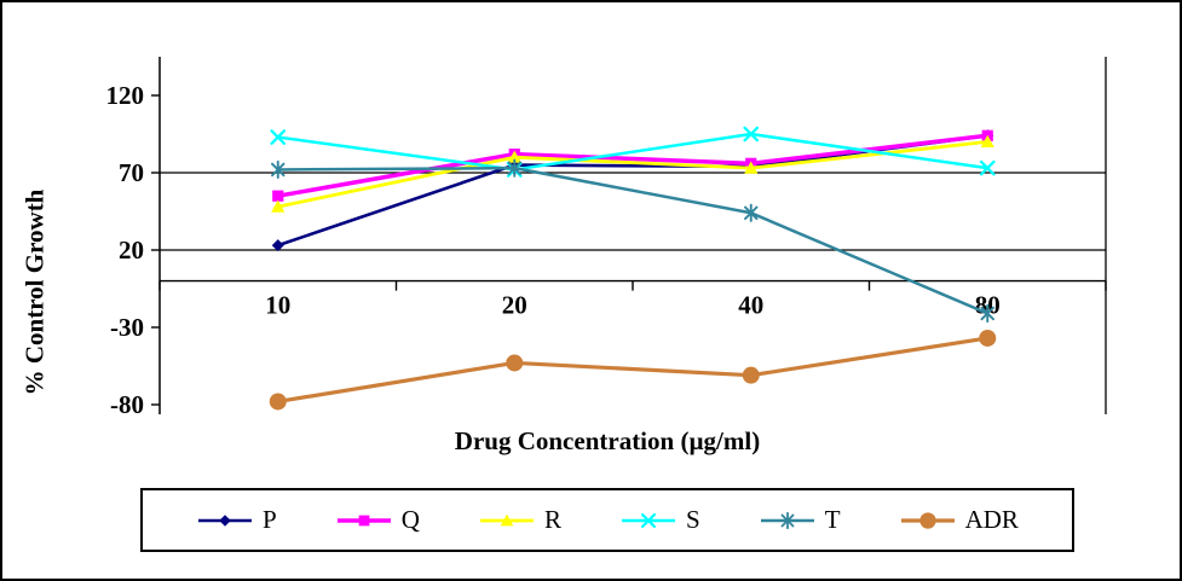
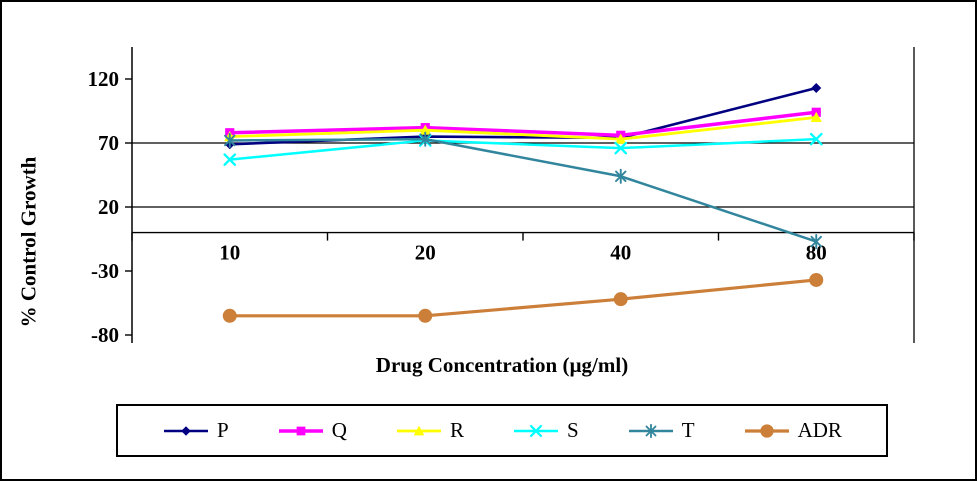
P/10: 23 -> 69
Q/10: 55 -> 78
R/10: 48 -> 75
S/10: 93 -> 57
ADR/10: -78 -> -65
ADR/20: -53 -> -65
S/40: 95 -> 66
ADR/40: -61 -> -52
P/80: 94 -> 113
T/80: -21 -> -7
